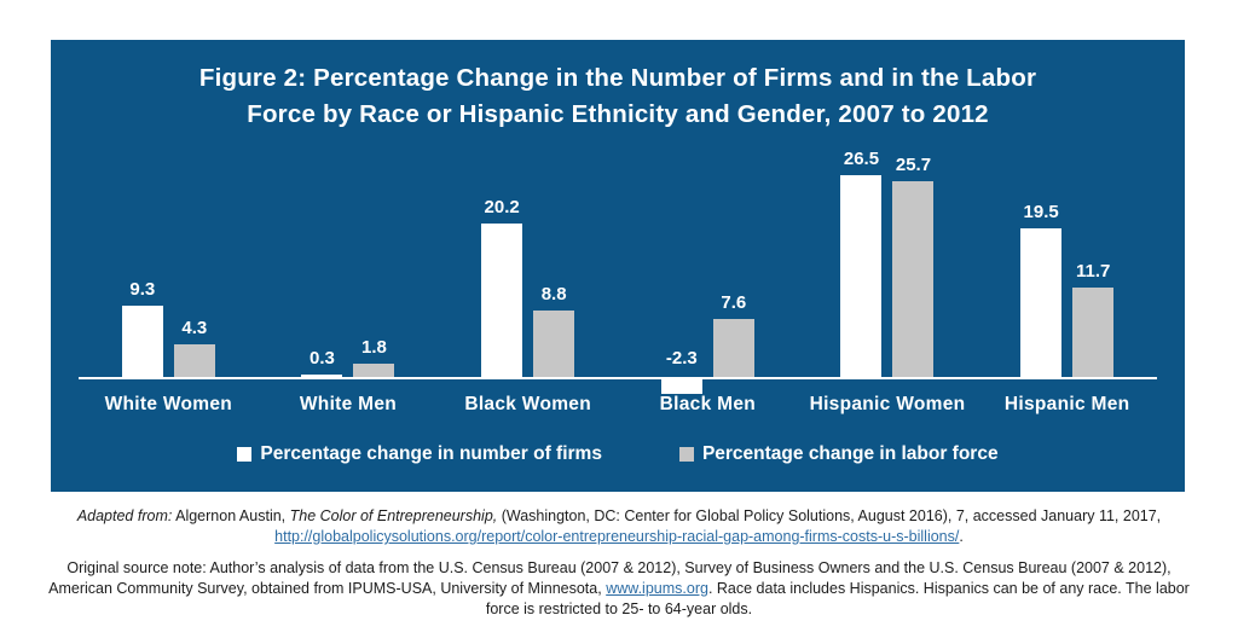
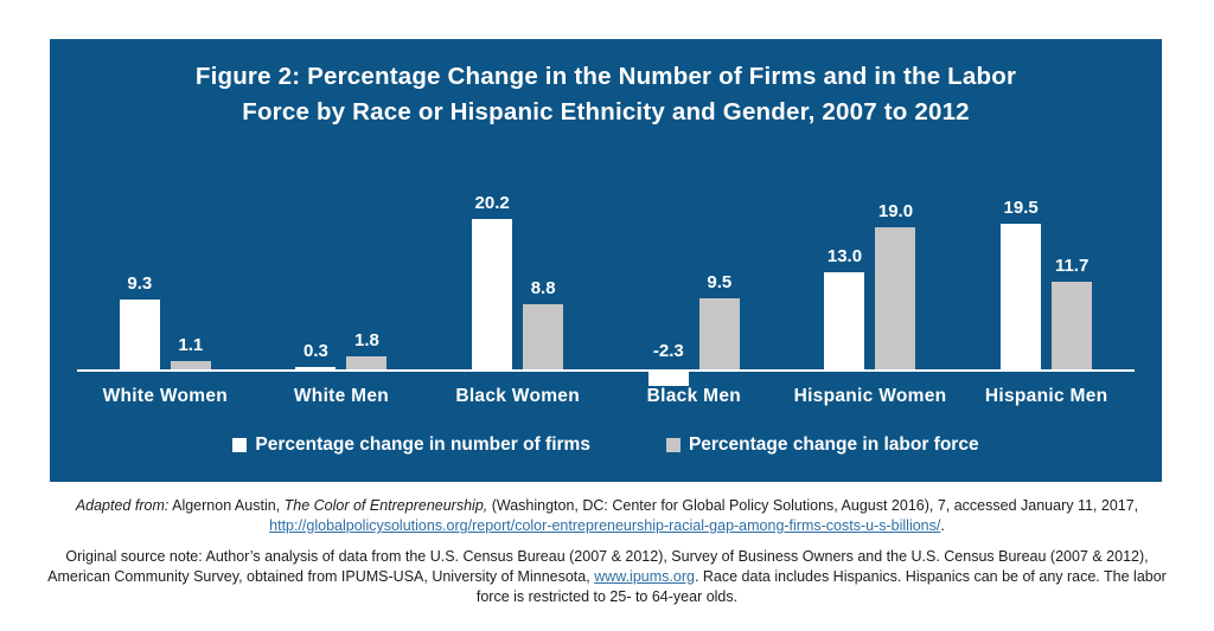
Percentage change in labor force/White Women: 4.3 -> 1.1
Percentage change in labor force/Black Men: 7.6 -> 9.5
Percentage change in number of firms/Hispanic Women: 26.5 -> 13.0
Percentage change in labor force/Hispanic Women: 25.7 -> 19.0
